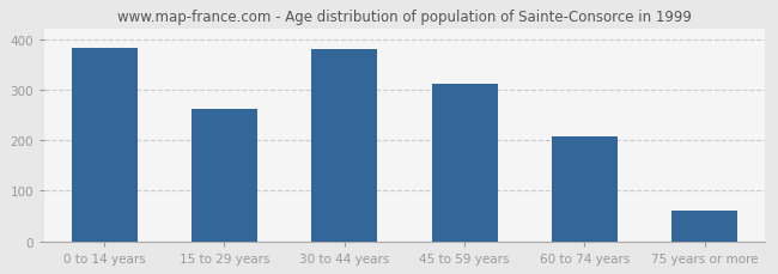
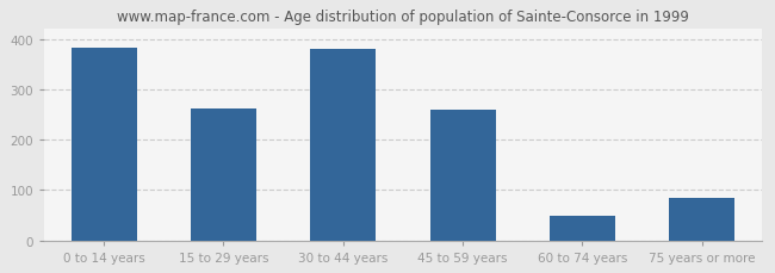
45 to 59 years: 312 -> 260
60 to 74 years: 207 -> 50
75 years or more: 60 -> 85
